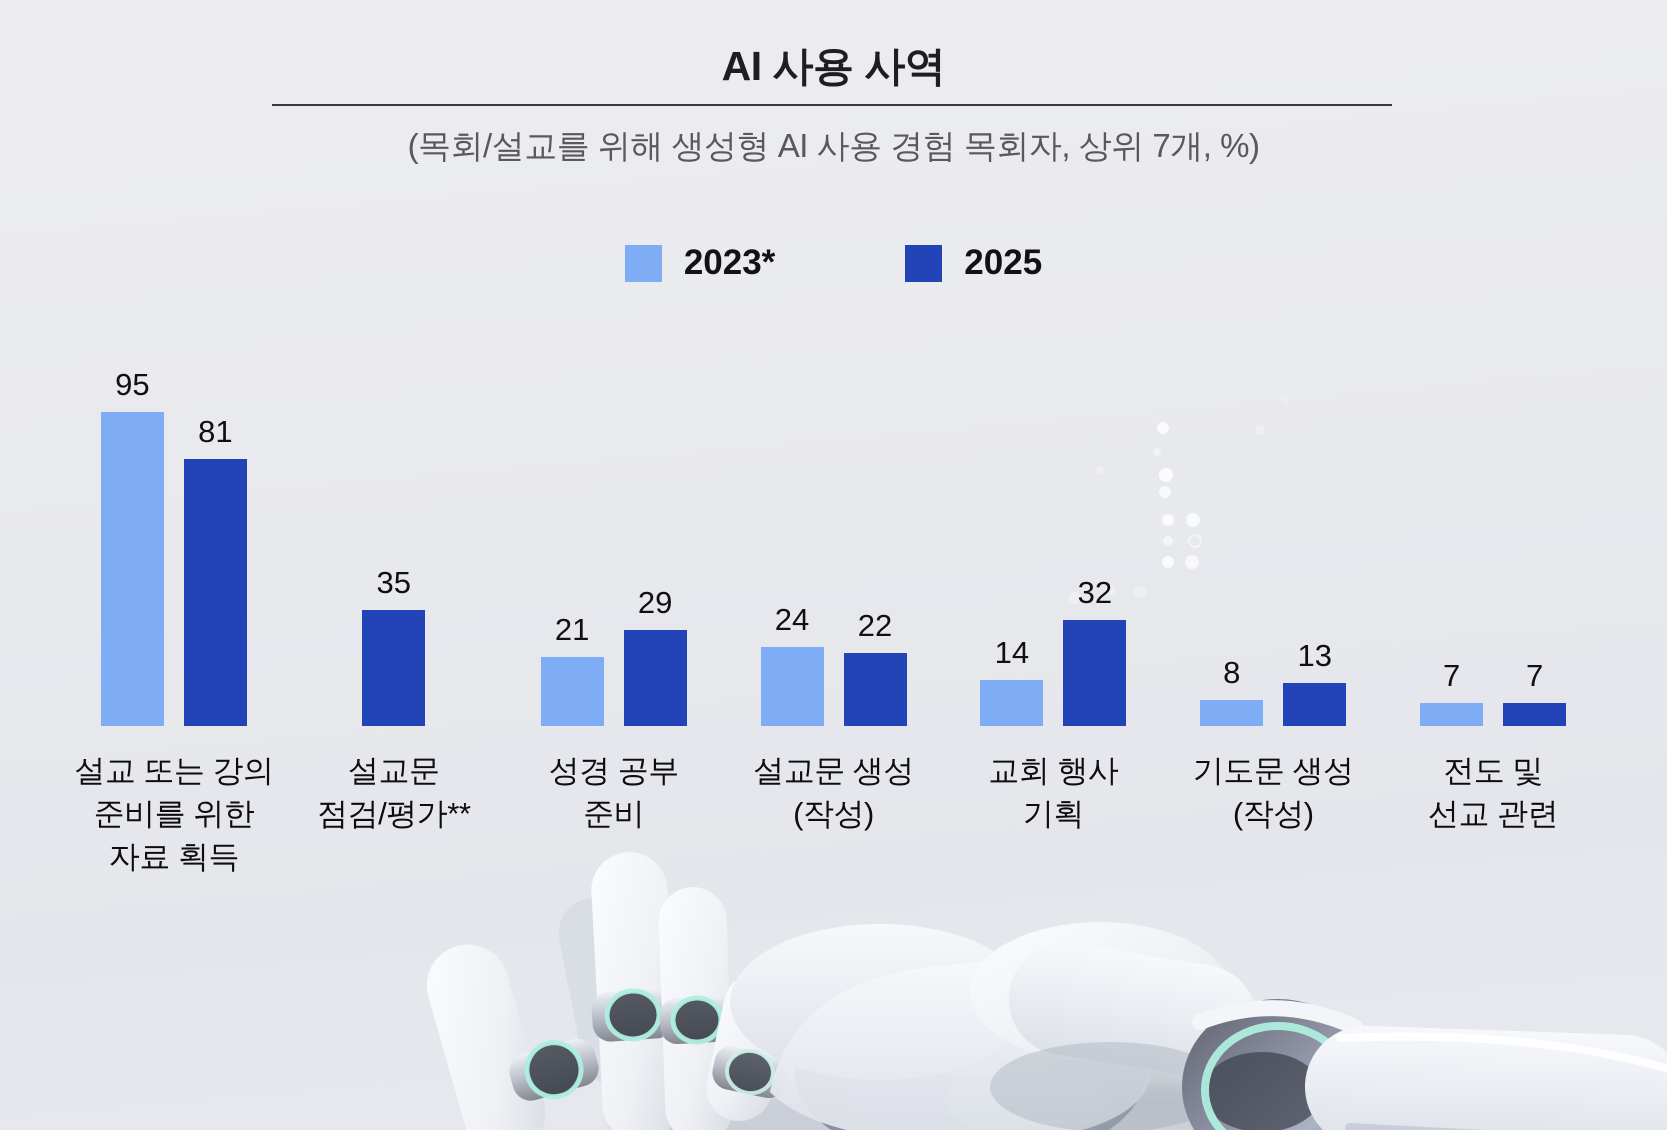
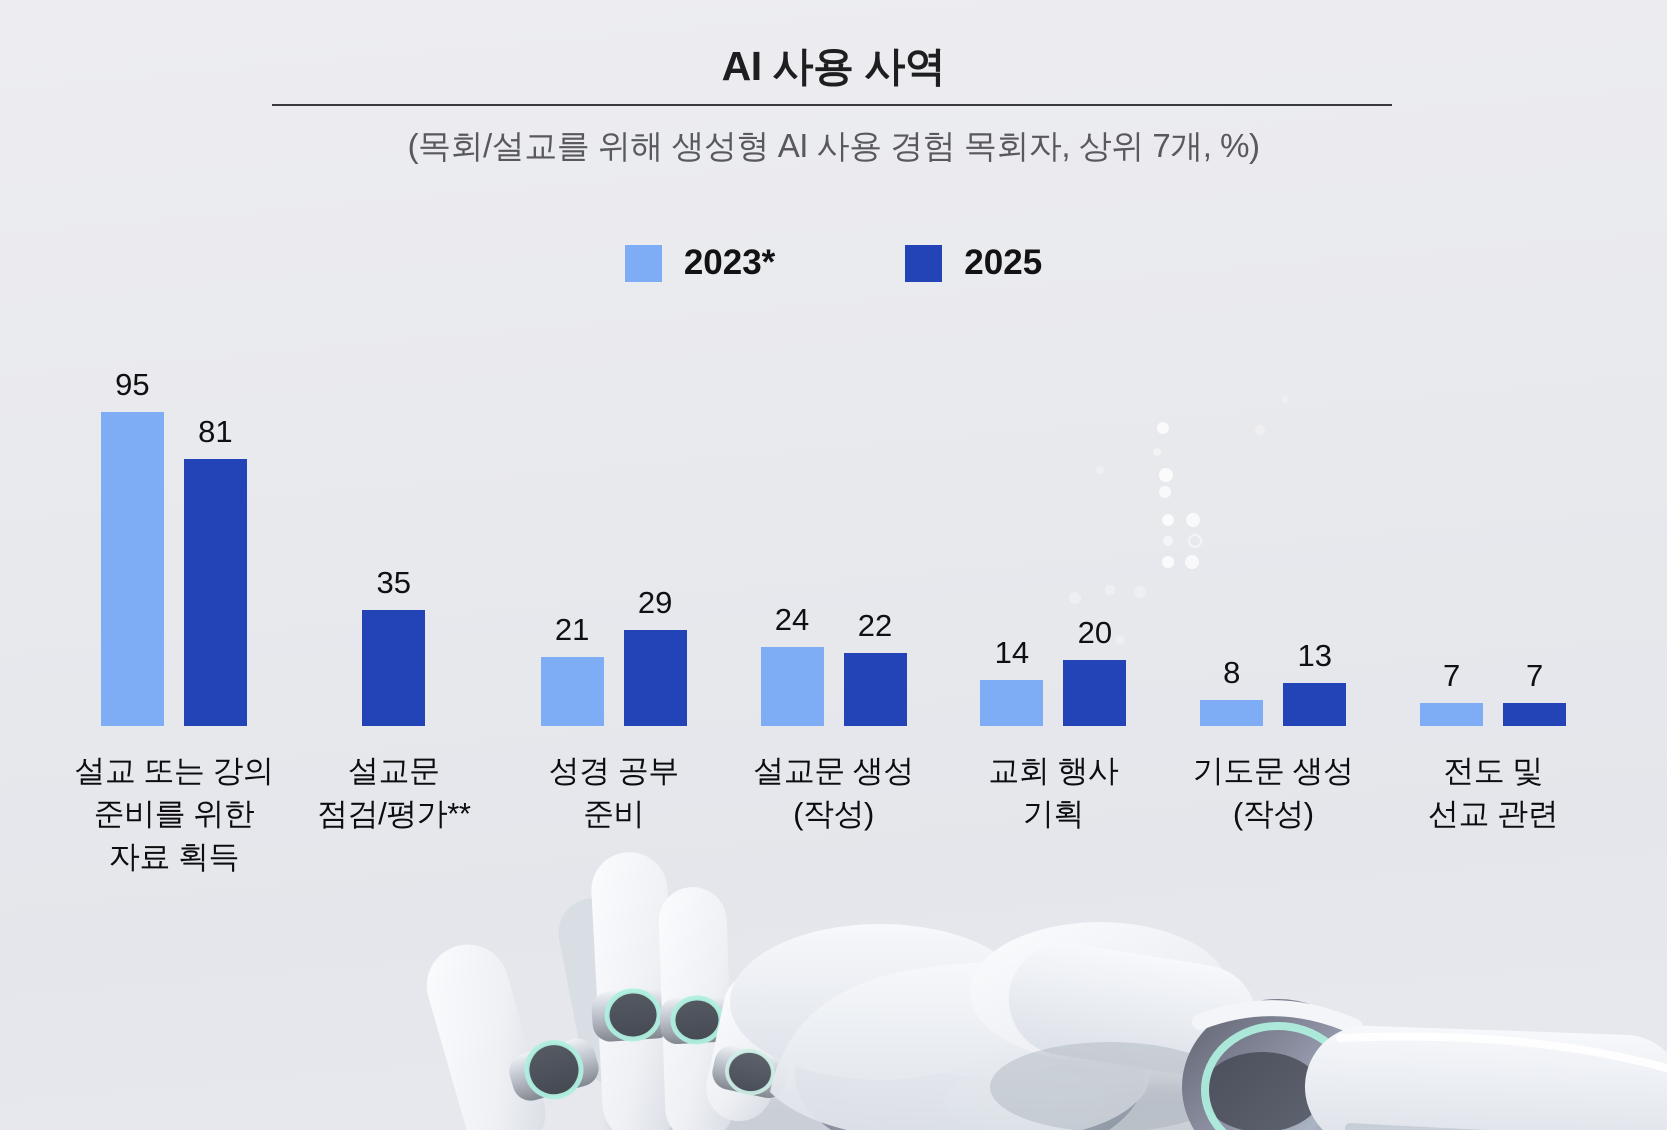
2025/교회 행사 기획: 32 -> 20
